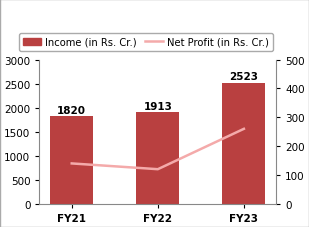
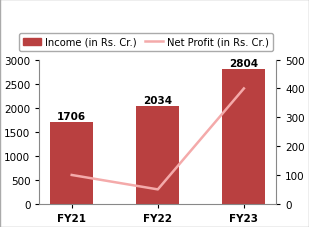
Income (in Rs. Cr.)/FY21: 1820 -> 1706
Net Profit (in Rs. Cr.)/FY21: 140 -> 100
Income (in Rs. Cr.)/FY22: 1913 -> 2034
Net Profit (in Rs. Cr.)/FY22: 120 -> 50
Income (in Rs. Cr.)/FY23: 2523 -> 2804
Net Profit (in Rs. Cr.)/FY23: 260 -> 400
